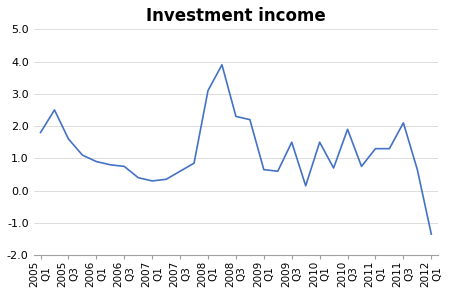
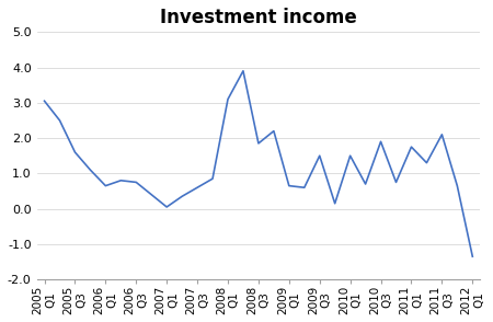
2005 Q1: 1.80 -> 3.05
2006 Q1: 0.90 -> 0.65
2007 Q1: 0.30 -> 0.05
2008 Q3: 2.30 -> 1.85
2011 Q1: 1.30 -> 1.75
